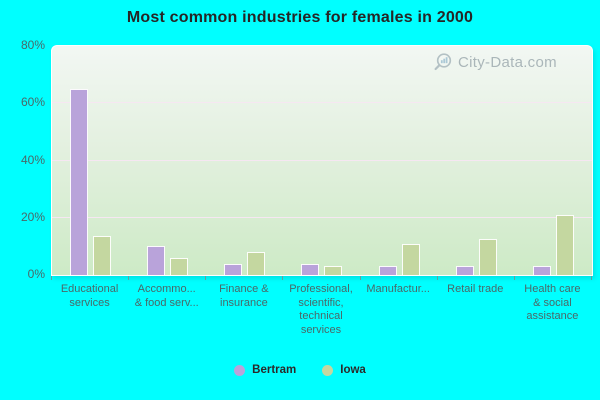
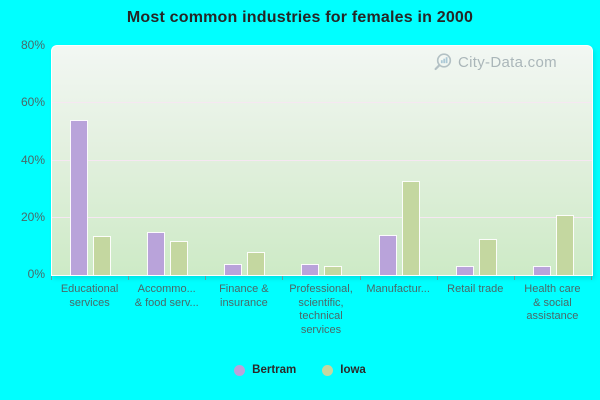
Bertram/Educational services: 65% -> 54%
Bertram/Accommo... & food serv...: 10% -> 15%
Iowa/Accommo... & food serv...: 6% -> 12%
Bertram/Manufactur...: 3% -> 14%
Iowa/Manufactur...: 11% -> 33%
